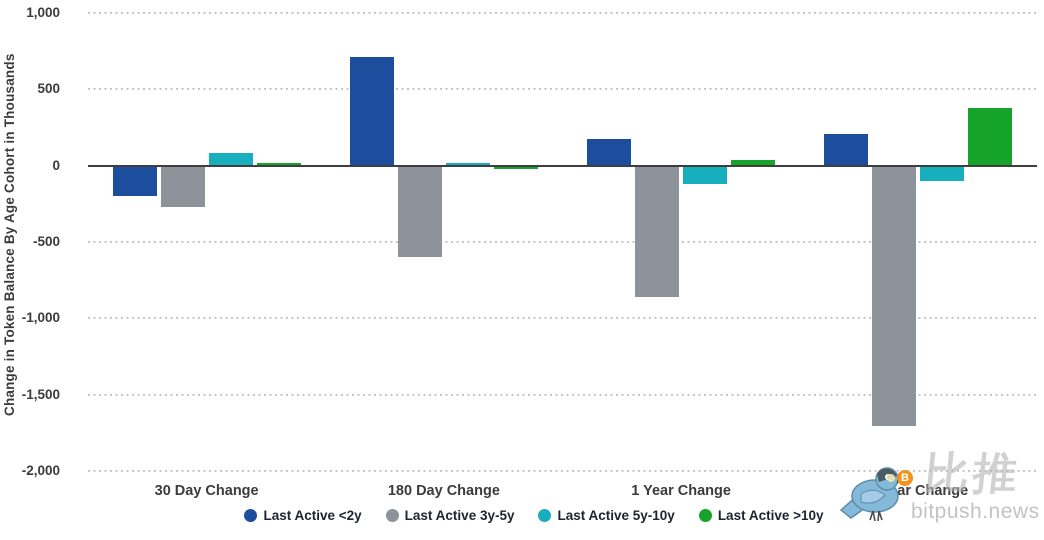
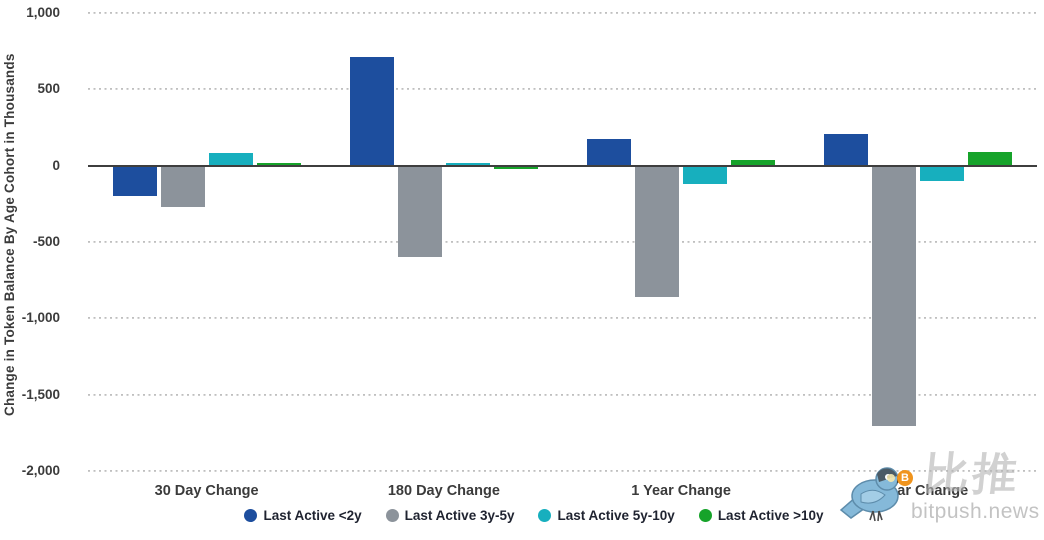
Last Active >10y/2 Year Change: 380 -> 90
